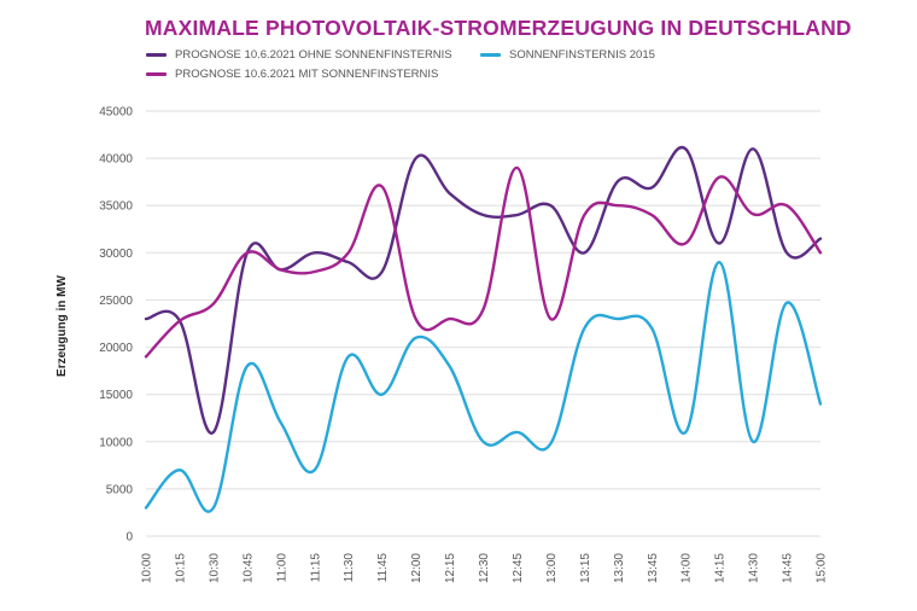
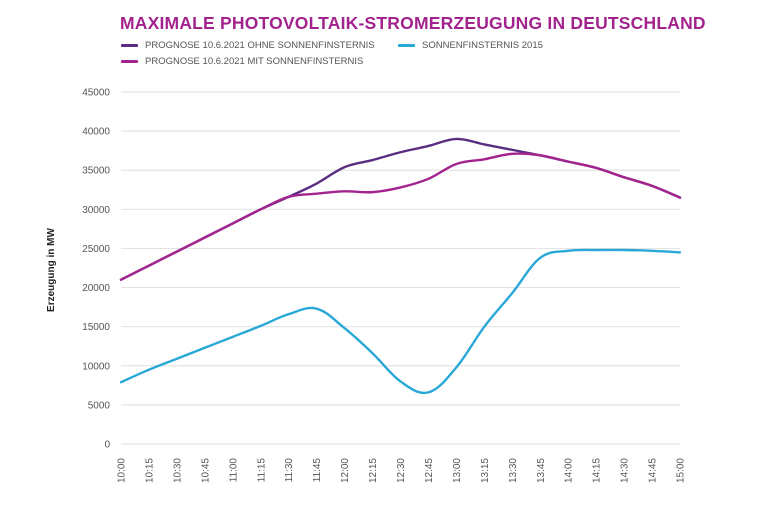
PROGNOSE 10.6.2021 OHNE SONNENFINSTERNIS/10:00: 23000 -> 21000
PROGNOSE 10.6.2021 MIT SONNENFINSTERNIS/10:00: 19000 -> 21000
SONNENFINSTERNIS 2015/10:00: 3000 -> 8000
SONNENFINSTERNIS 2015/10:15: 7000 -> 10000
PROGNOSE 10.6.2021 OHNE SONNENFINSTERNIS/10:30: 11000 -> 25000
SONNENFINSTERNIS 2015/10:30: 3000 -> 11000
PROGNOSE 10.6.2021 OHNE SONNENFINSTERNIS/10:45: 30000 -> 26000
PROGNOSE 10.6.2021 MIT SONNENFINSTERNIS/10:45: 30000 -> 26000
SONNENFINSTERNIS 2015/10:45: 18000 -> 12000
SONNENFINSTERNIS 2015/11:00: 12000 -> 14000
PROGNOSE 10.6.2021 MIT SONNENFINSTERNIS/11:15: 28000 -> 30000
SONNENFINSTERNIS 2015/11:15: 7000 -> 15000
PROGNOSE 10.6.2021 OHNE SONNENFINSTERNIS/11:30: 29000 -> 32000
PROGNOSE 10.6.2021 MIT SONNENFINSTERNIS/11:30: 30000 -> 32000
SONNENFINSTERNIS 2015/11:30: 19000 -> 17000
PROGNOSE 10.6.2021 OHNE SONNENFINSTERNIS/11:45: 28000 -> 33000
PROGNOSE 10.6.2021 MIT SONNENFINSTERNIS/11:45: 37000 -> 32000
SONNENFINSTERNIS 2015/11:45: 15000 -> 17000
PROGNOSE 10.6.2021 OHNE SONNENFINSTERNIS/12:00: 40000 -> 35000
PROGNOSE 10.6.2021 MIT SONNENFINSTERNIS/12:00: 23000 -> 32000
SONNENFINSTERNIS 2015/12:00: 21000 -> 15000
PROGNOSE 10.6.2021 MIT SONNENFINSTERNIS/12:15: 23000 -> 32000
SONNENFINSTERNIS 2015/12:15: 18000 -> 12000
PROGNOSE 10.6.2021 OHNE SONNENFINSTERNIS/12:30: 34000 -> 37000
PROGNOSE 10.6.2021 MIT SONNENFINSTERNIS/12:30: 24000 -> 33000
SONNENFINSTERNIS 2015/12:30: 10000 -> 8000
PROGNOSE 10.6.2021 OHNE SONNENFINSTERNIS/12:45: 34000 -> 38000
PROGNOSE 10.6.2021 MIT SONNENFINSTERNIS/12:45: 39000 -> 34000
SONNENFINSTERNIS 2015/12:45: 11000 -> 7000
PROGNOSE 10.6.2021 OHNE SONNENFINSTERNIS/13:00: 35000 -> 39000
PROGNOSE 10.6.2021 MIT SONNENFINSTERNIS/13:00: 23000 -> 36000
PROGNOSE 10.6.2021 OHNE SONNENFINSTERNIS/13:15: 30000 -> 38000
PROGNOSE 10.6.2021 MIT SONNENFINSTERNIS/13:15: 34000 -> 36000
SONNENFINSTERNIS 2015/13:15: 22000 -> 15000
PROGNOSE 10.6.2021 MIT SONNENFINSTERNIS/13:30: 35000 -> 37000
SONNENFINSTERNIS 2015/13:30: 23000 -> 19000
PROGNOSE 10.6.2021 MIT SONNENFINSTERNIS/13:45: 34000 -> 37000
SONNENFINSTERNIS 2015/13:45: 22000 -> 24000
PROGNOSE 10.6.2021 OHNE SONNENFINSTERNIS/14:00: 41000 -> 36000
PROGNOSE 10.6.2021 MIT SONNENFINSTERNIS/14:00: 31000 -> 36000
SONNENFINSTERNIS 2015/14:00: 11000 -> 25000
PROGNOSE 10.6.2021 OHNE SONNENFINSTERNIS/14:15: 31000 -> 35000
PROGNOSE 10.6.2021 MIT SONNENFINSTERNIS/14:15: 38000 -> 35000
SONNENFINSTERNIS 2015/14:15: 29000 -> 25000
PROGNOSE 10.6.2021 OHNE SONNENFINSTERNIS/14:30: 41000 -> 34000
SONNENFINSTERNIS 2015/14:30: 10000 -> 25000
PROGNOSE 10.6.2021 OHNE SONNENFINSTERNIS/14:45: 30000 -> 33000
PROGNOSE 10.6.2021 MIT SONNENFINSTERNIS/14:45: 35000 -> 33000
PROGNOSE 10.6.2021 MIT SONNENFINSTERNIS/15:00: 30000 -> 32000
SONNENFINSTERNIS 2015/15:00: 14000 -> 24000
